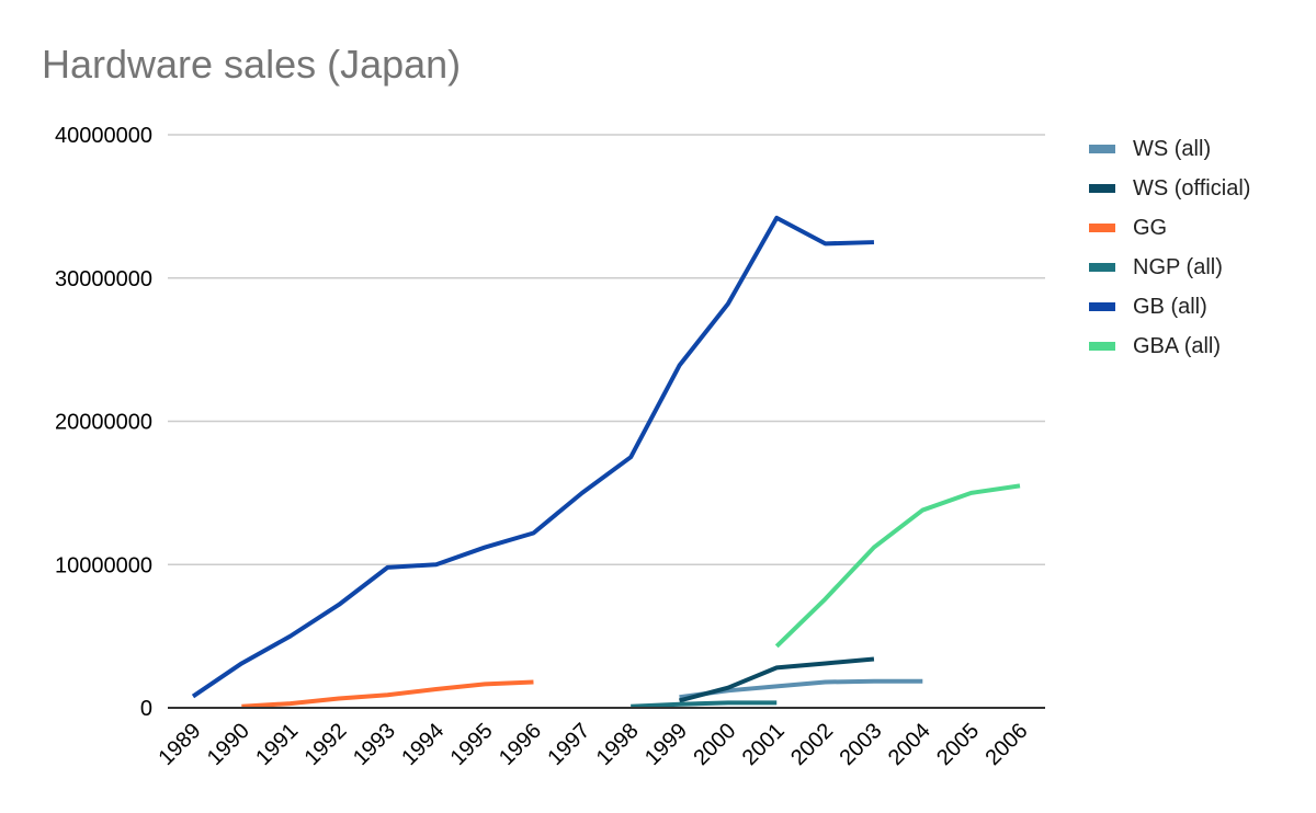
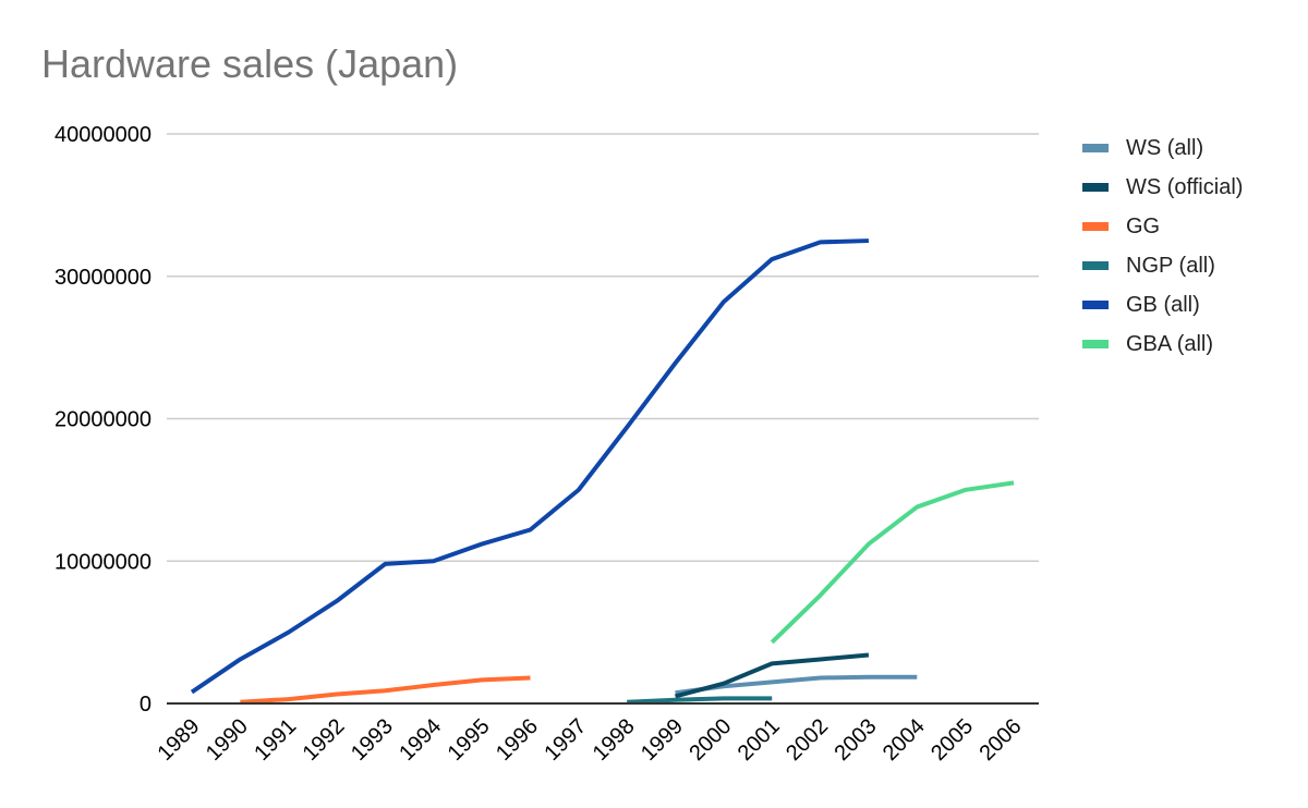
GB (all)/1998: 17500000 -> 19400000
GB (all)/2001: 34200000 -> 31200000
